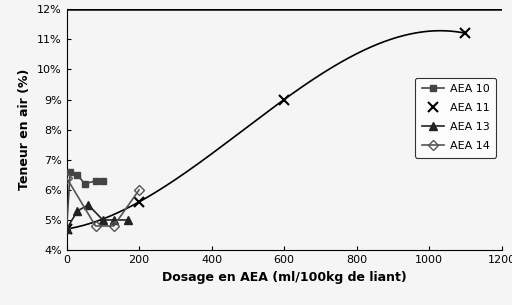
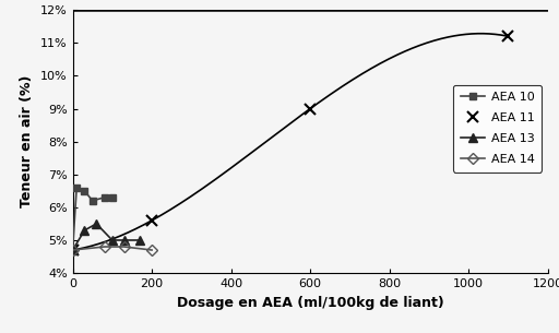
AEA 14/0: 6.4% -> 4.7%
AEA 14/200: 6.0% -> 4.7%
